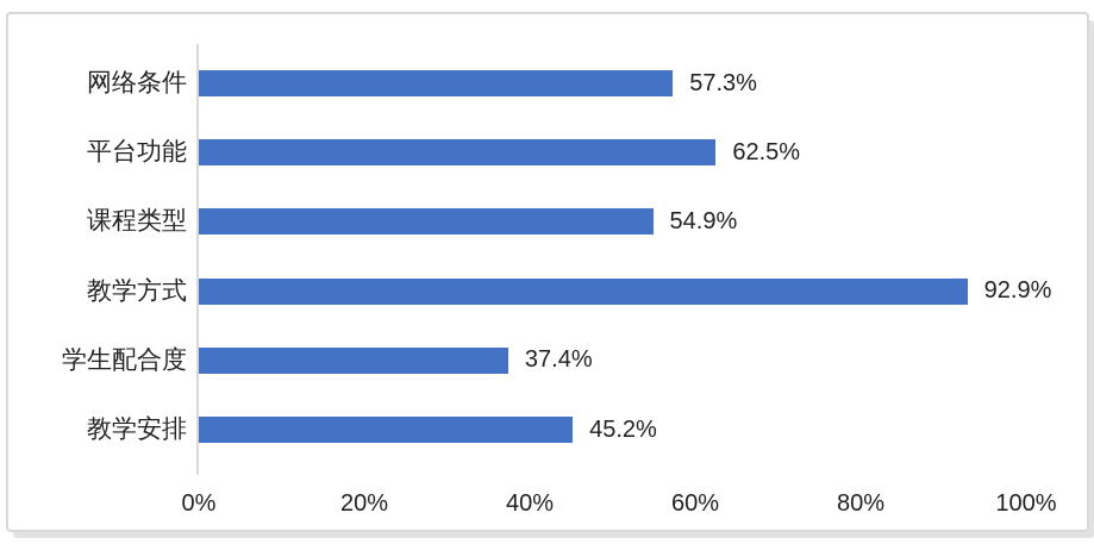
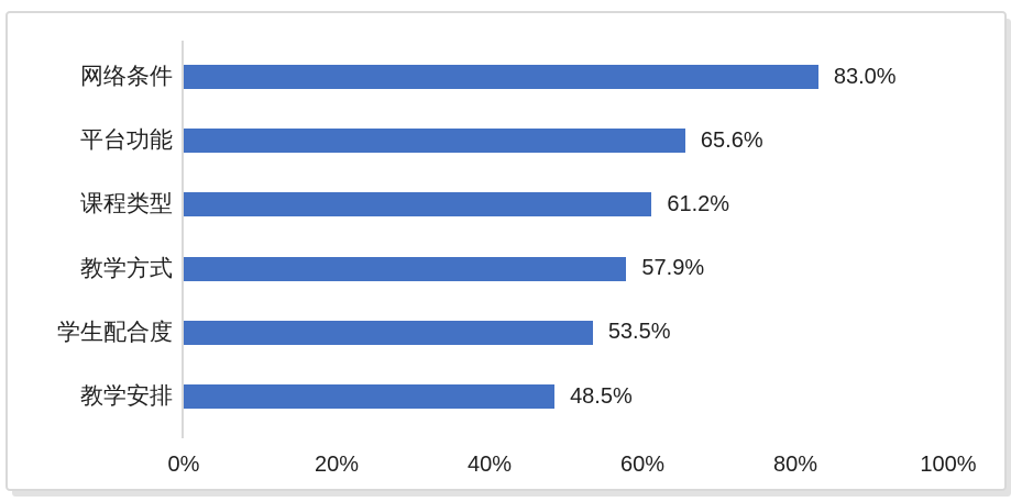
网络条件: 57.3% -> 83.0%
平台功能: 62.5% -> 65.6%
课程类型: 54.9% -> 61.2%
教学方式: 92.9% -> 57.9%
学生配合度: 37.4% -> 53.5%
教学安排: 45.2% -> 48.5%
